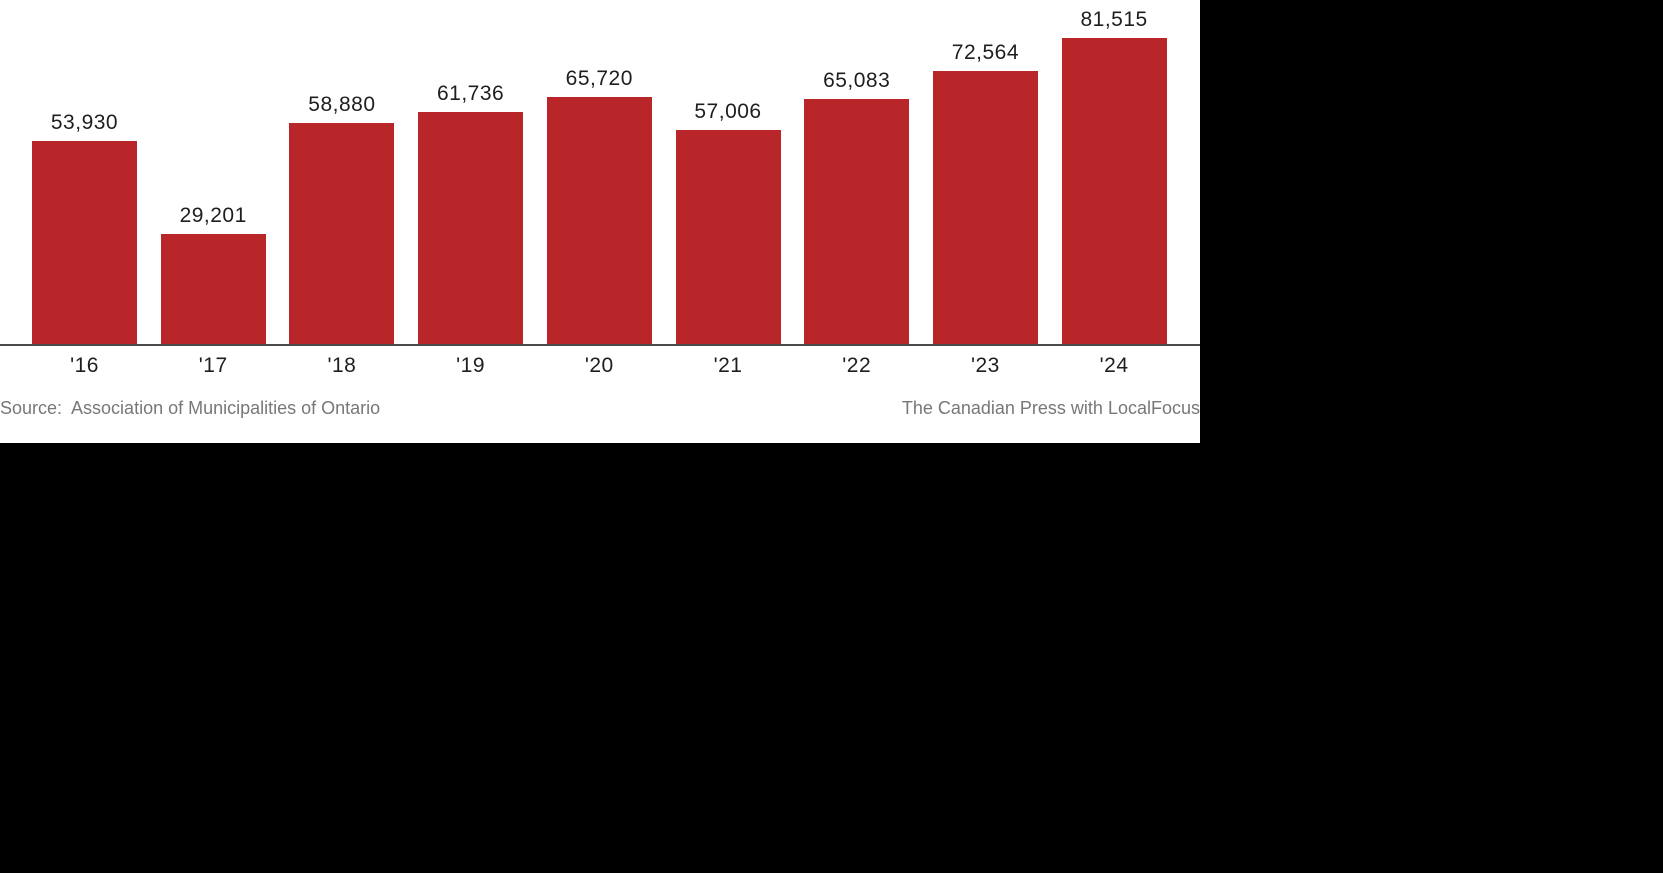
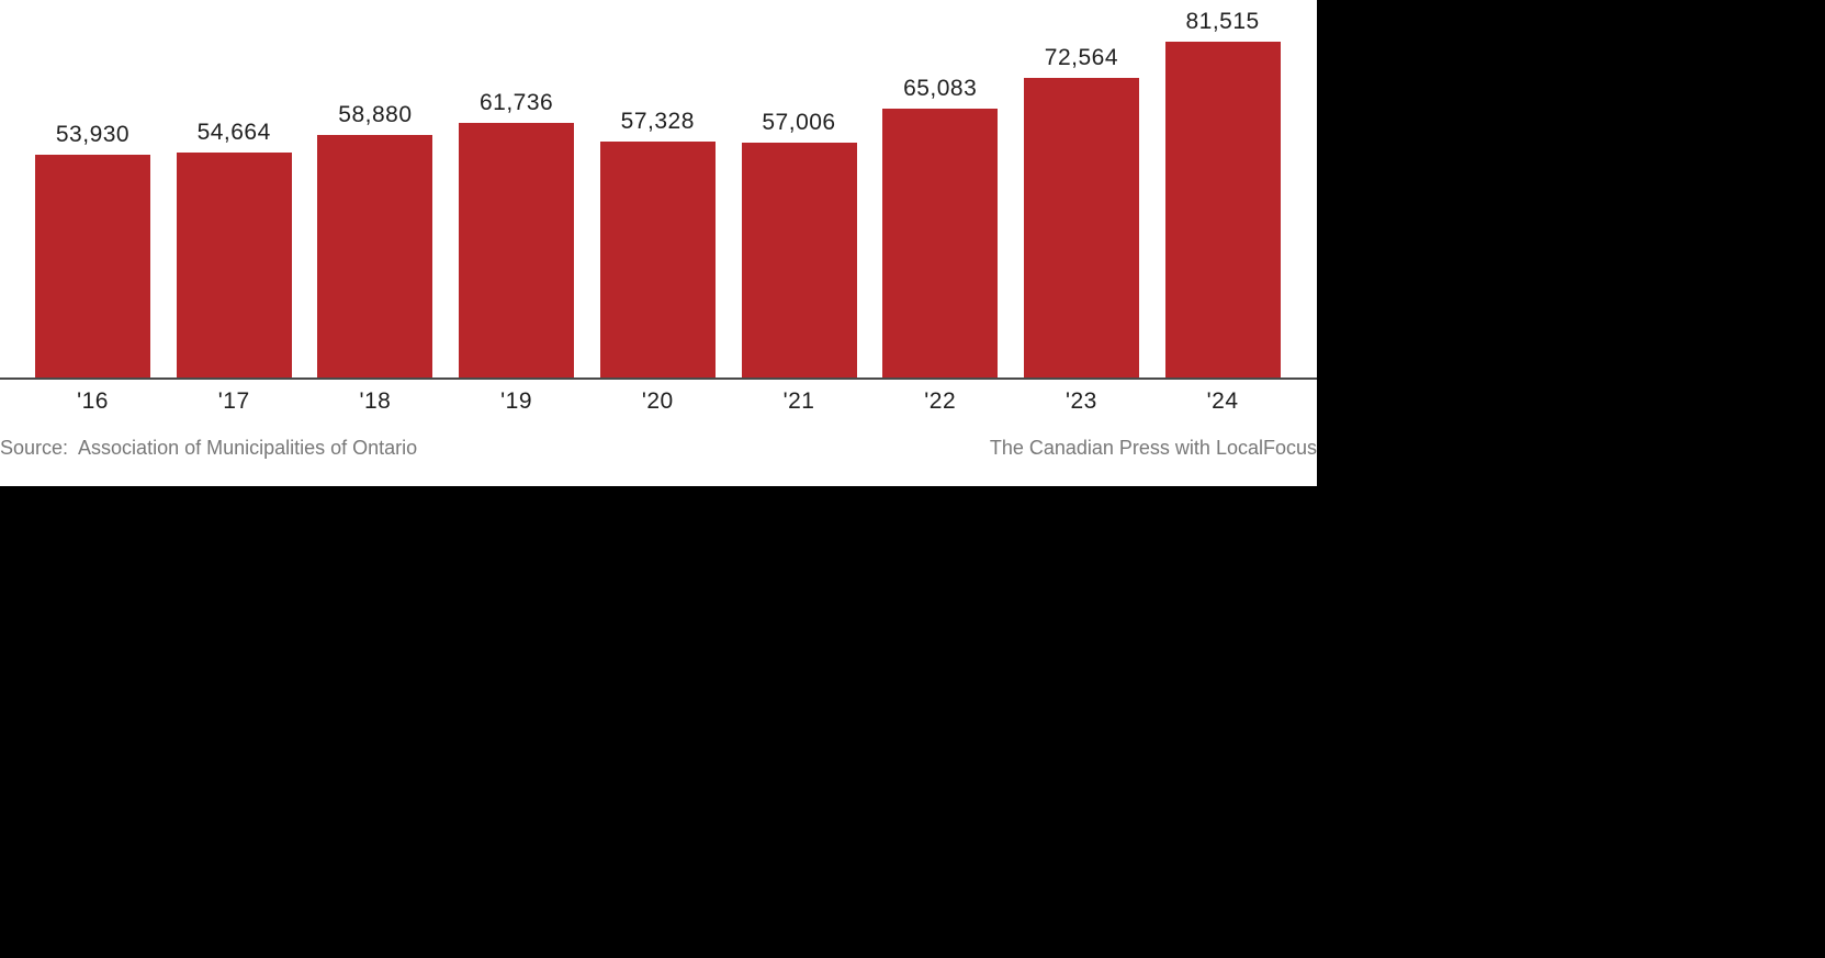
'17: 29,201 -> 54,664
'20: 65,720 -> 57,328
